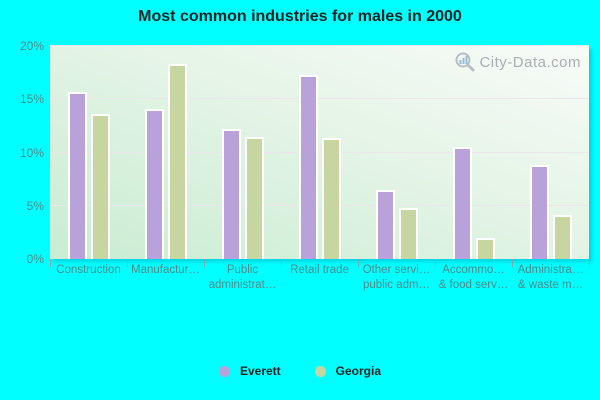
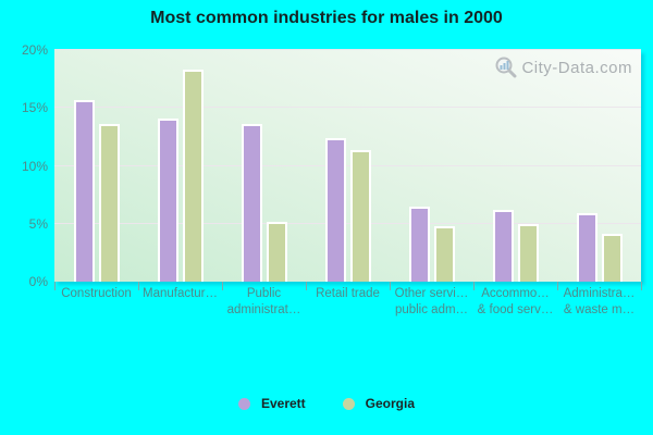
Everett/Public administrat…: 12.0% -> 13.4%
Georgia/Public administrat…: 11.3% -> 5.0%
Everett/Retail trade: 17.1% -> 12.2%
Everett/Accommo… & food serv…: 10.3% -> 6.0%
Georgia/Accommo… & food serv…: 1.8% -> 4.8%
Everett/Administra… & waste m…: 8.6% -> 5.7%
